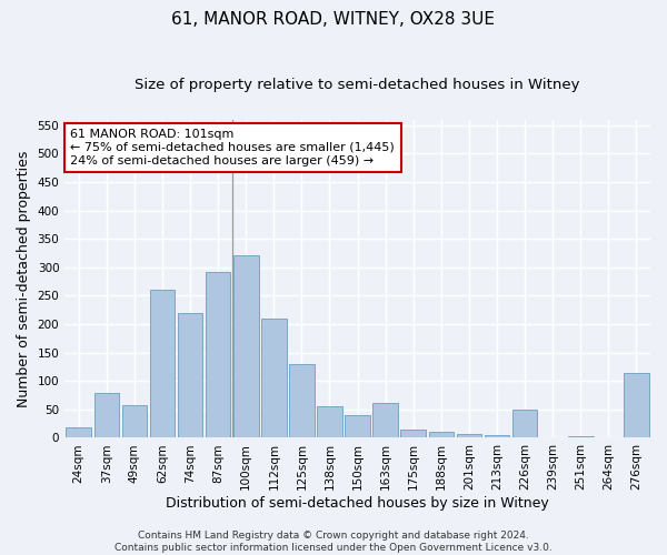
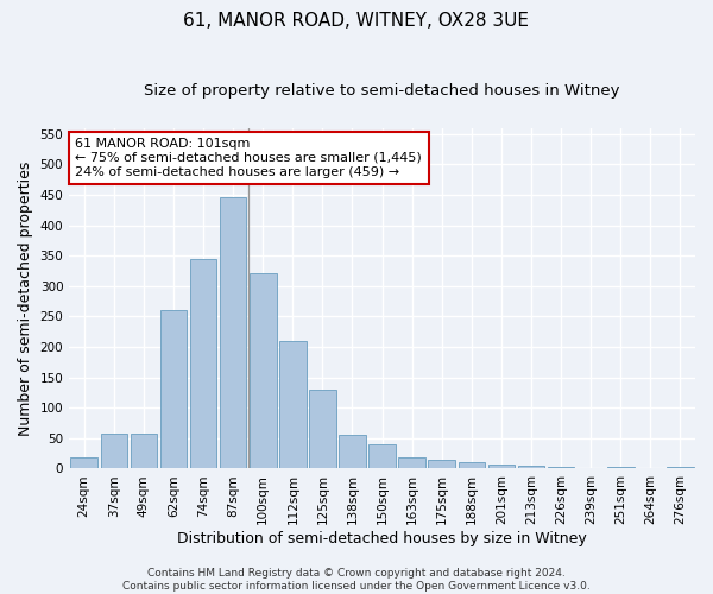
37sqm: 80 -> 57
74sqm: 220 -> 345
87sqm: 292 -> 447
163sqm: 62 -> 18
226sqm: 50 -> 2
276sqm: 114 -> 2
